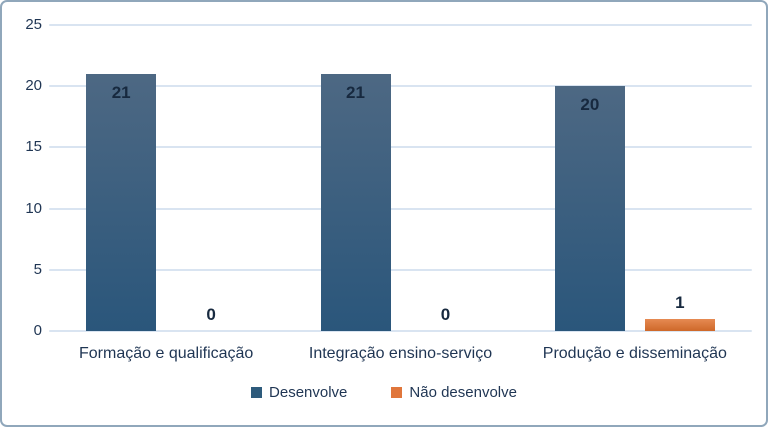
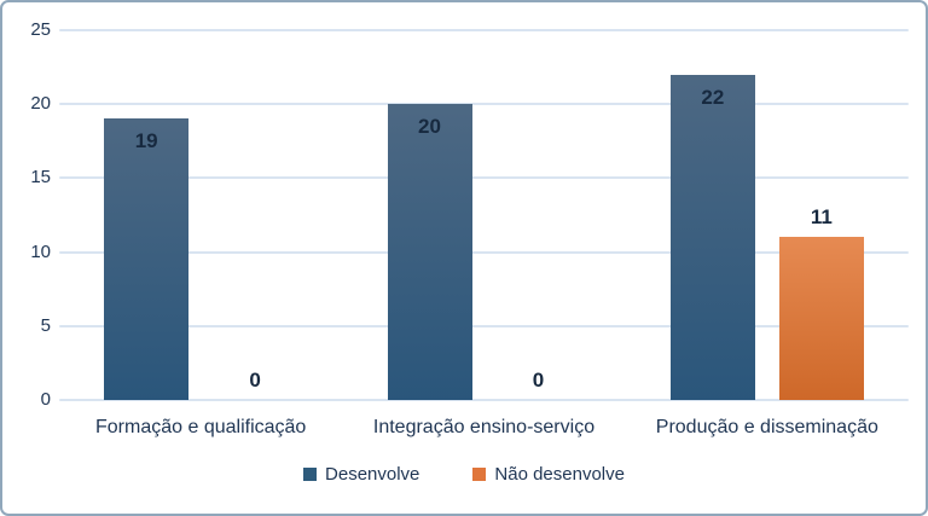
Desenvolve/Formação e qualificação: 21 -> 19
Desenvolve/Integração ensino-serviço: 21 -> 20
Desenvolve/Produção e disseminação: 20 -> 22
Não desenvolve/Produção e disseminação: 1 -> 11
